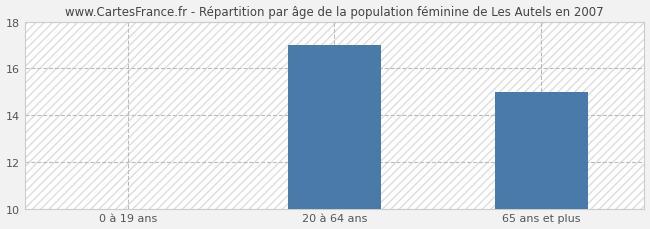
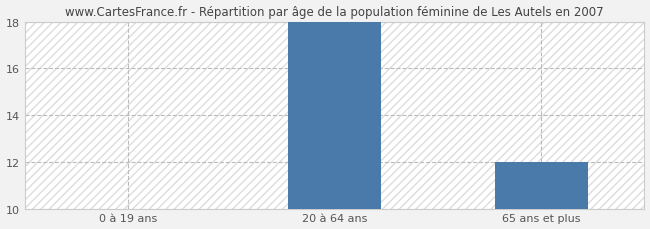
20 à 64 ans: 17 -> 18
65 ans et plus: 15 -> 12
